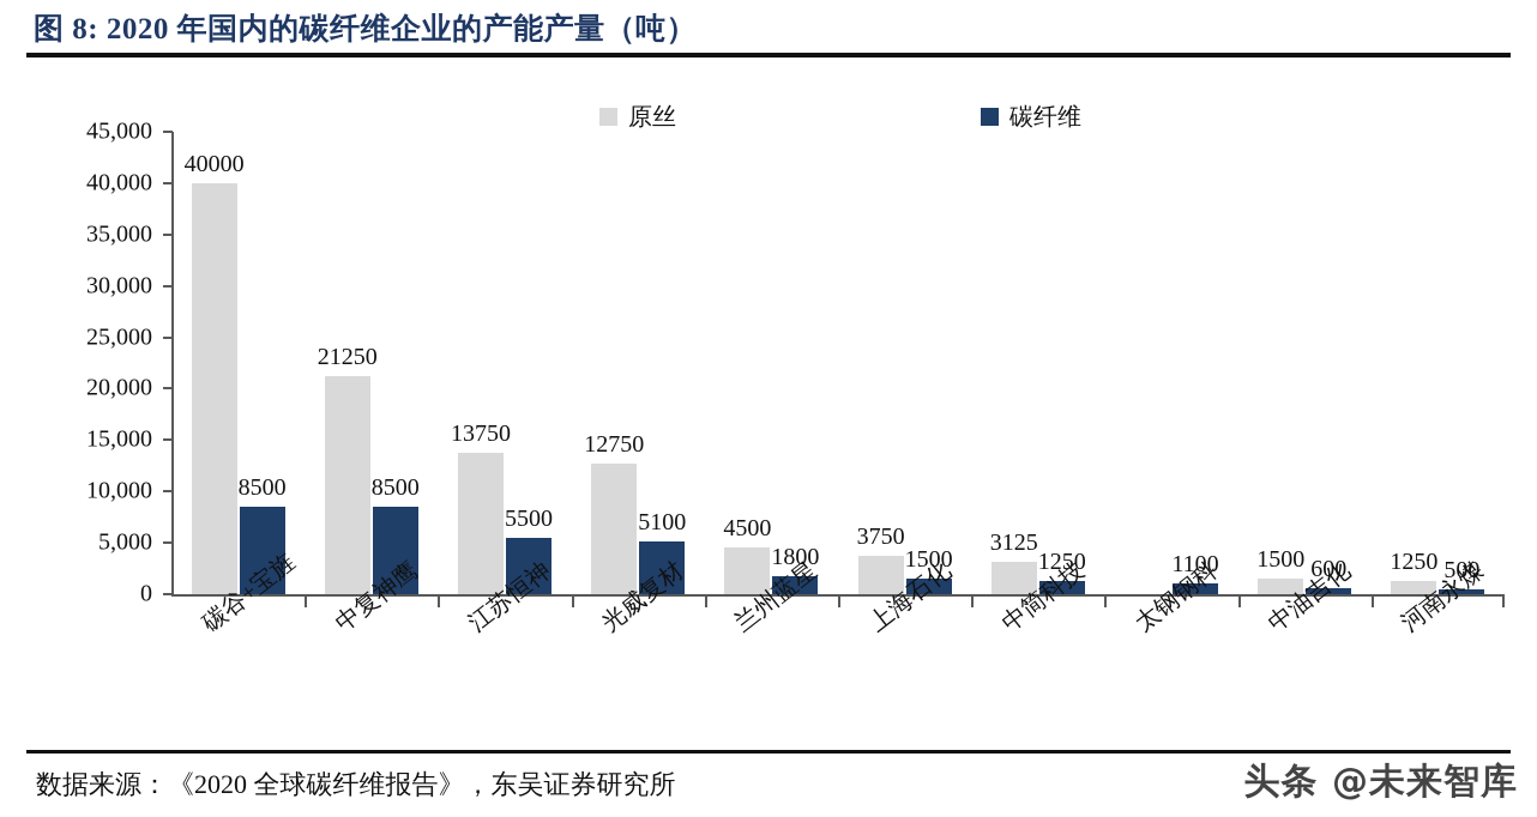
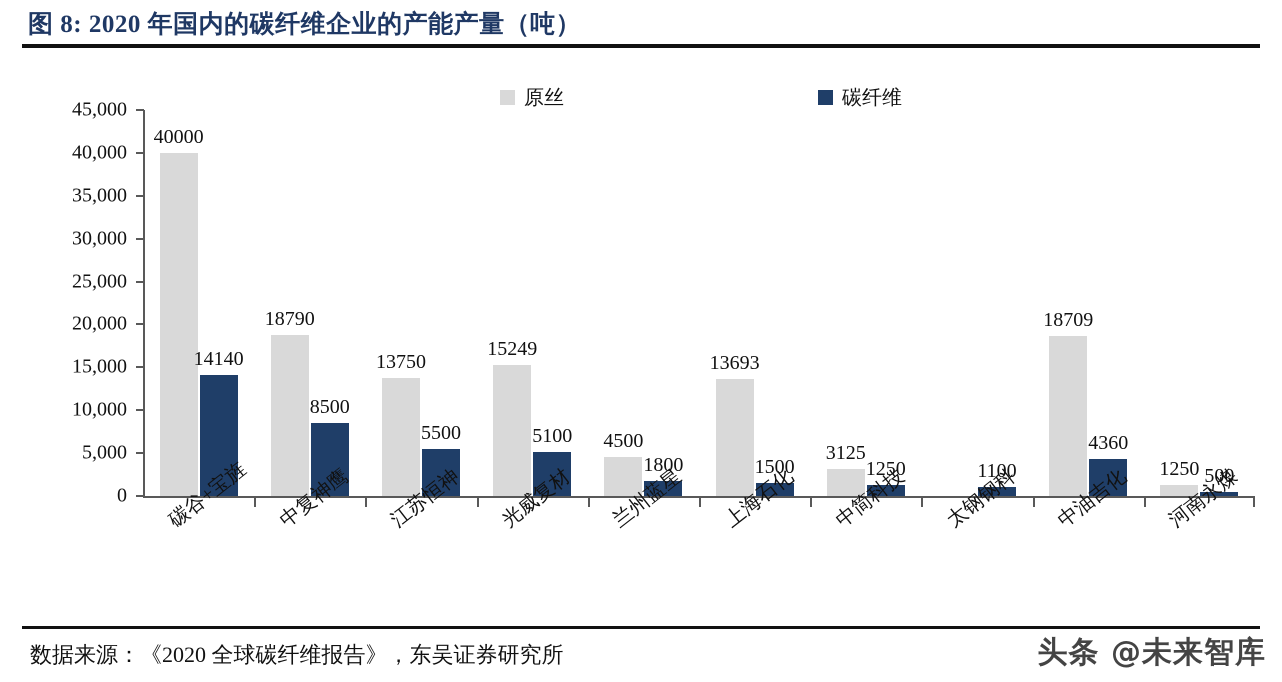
碳纤维/碳谷+宝旌: 8500 -> 14140
原丝/中复神鹰: 21250 -> 18790
原丝/光威复材: 12750 -> 15249
原丝/上海石化: 3750 -> 13693
原丝/中油吉化: 1500 -> 18709
碳纤维/中油吉化: 600 -> 4360
